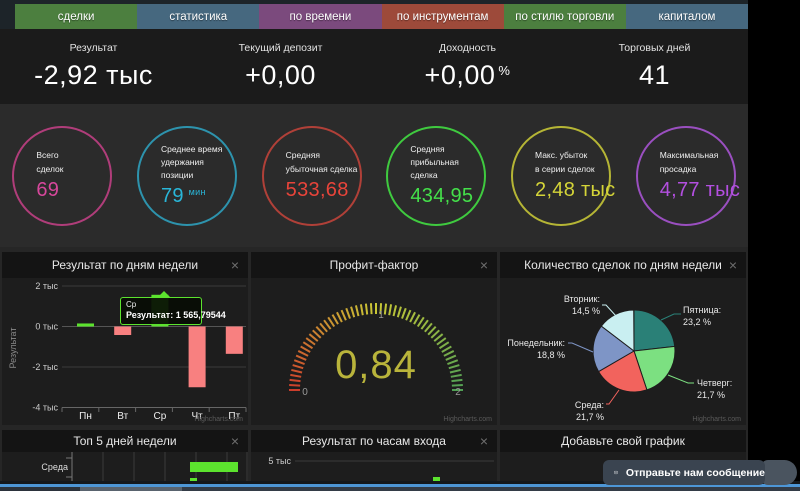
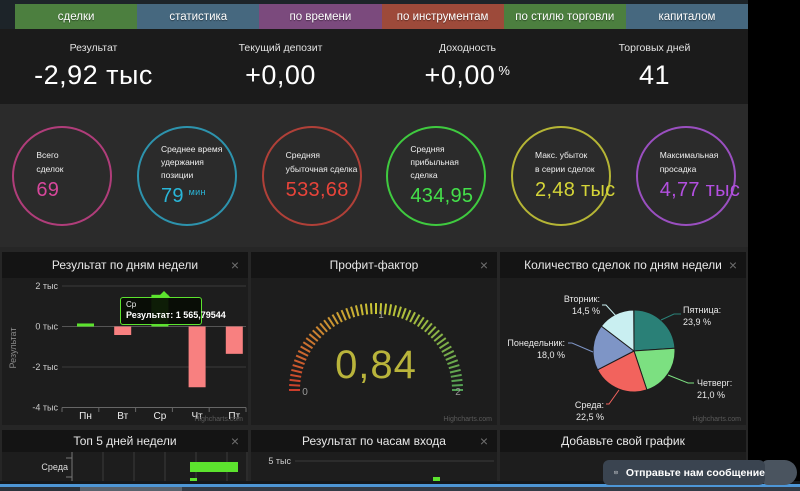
Количество сделок по дням недели/Пятница:: 23,2 -> 23,9
Количество сделок по дням недели/Четверг:: 21,7 -> 21,0
Количество сделок по дням недели/Среда:: 21,7 -> 22,5
Количество сделок по дням недели/Понедельник:: 18,8 -> 18,0
